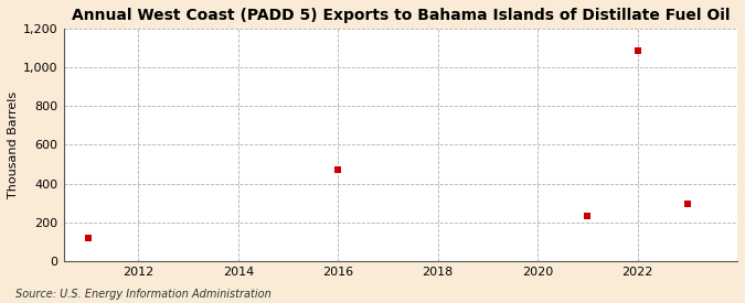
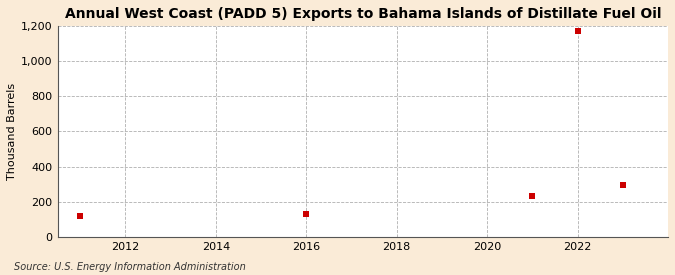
2016: 470 -> 130
2022: 1,090 -> 1,180
